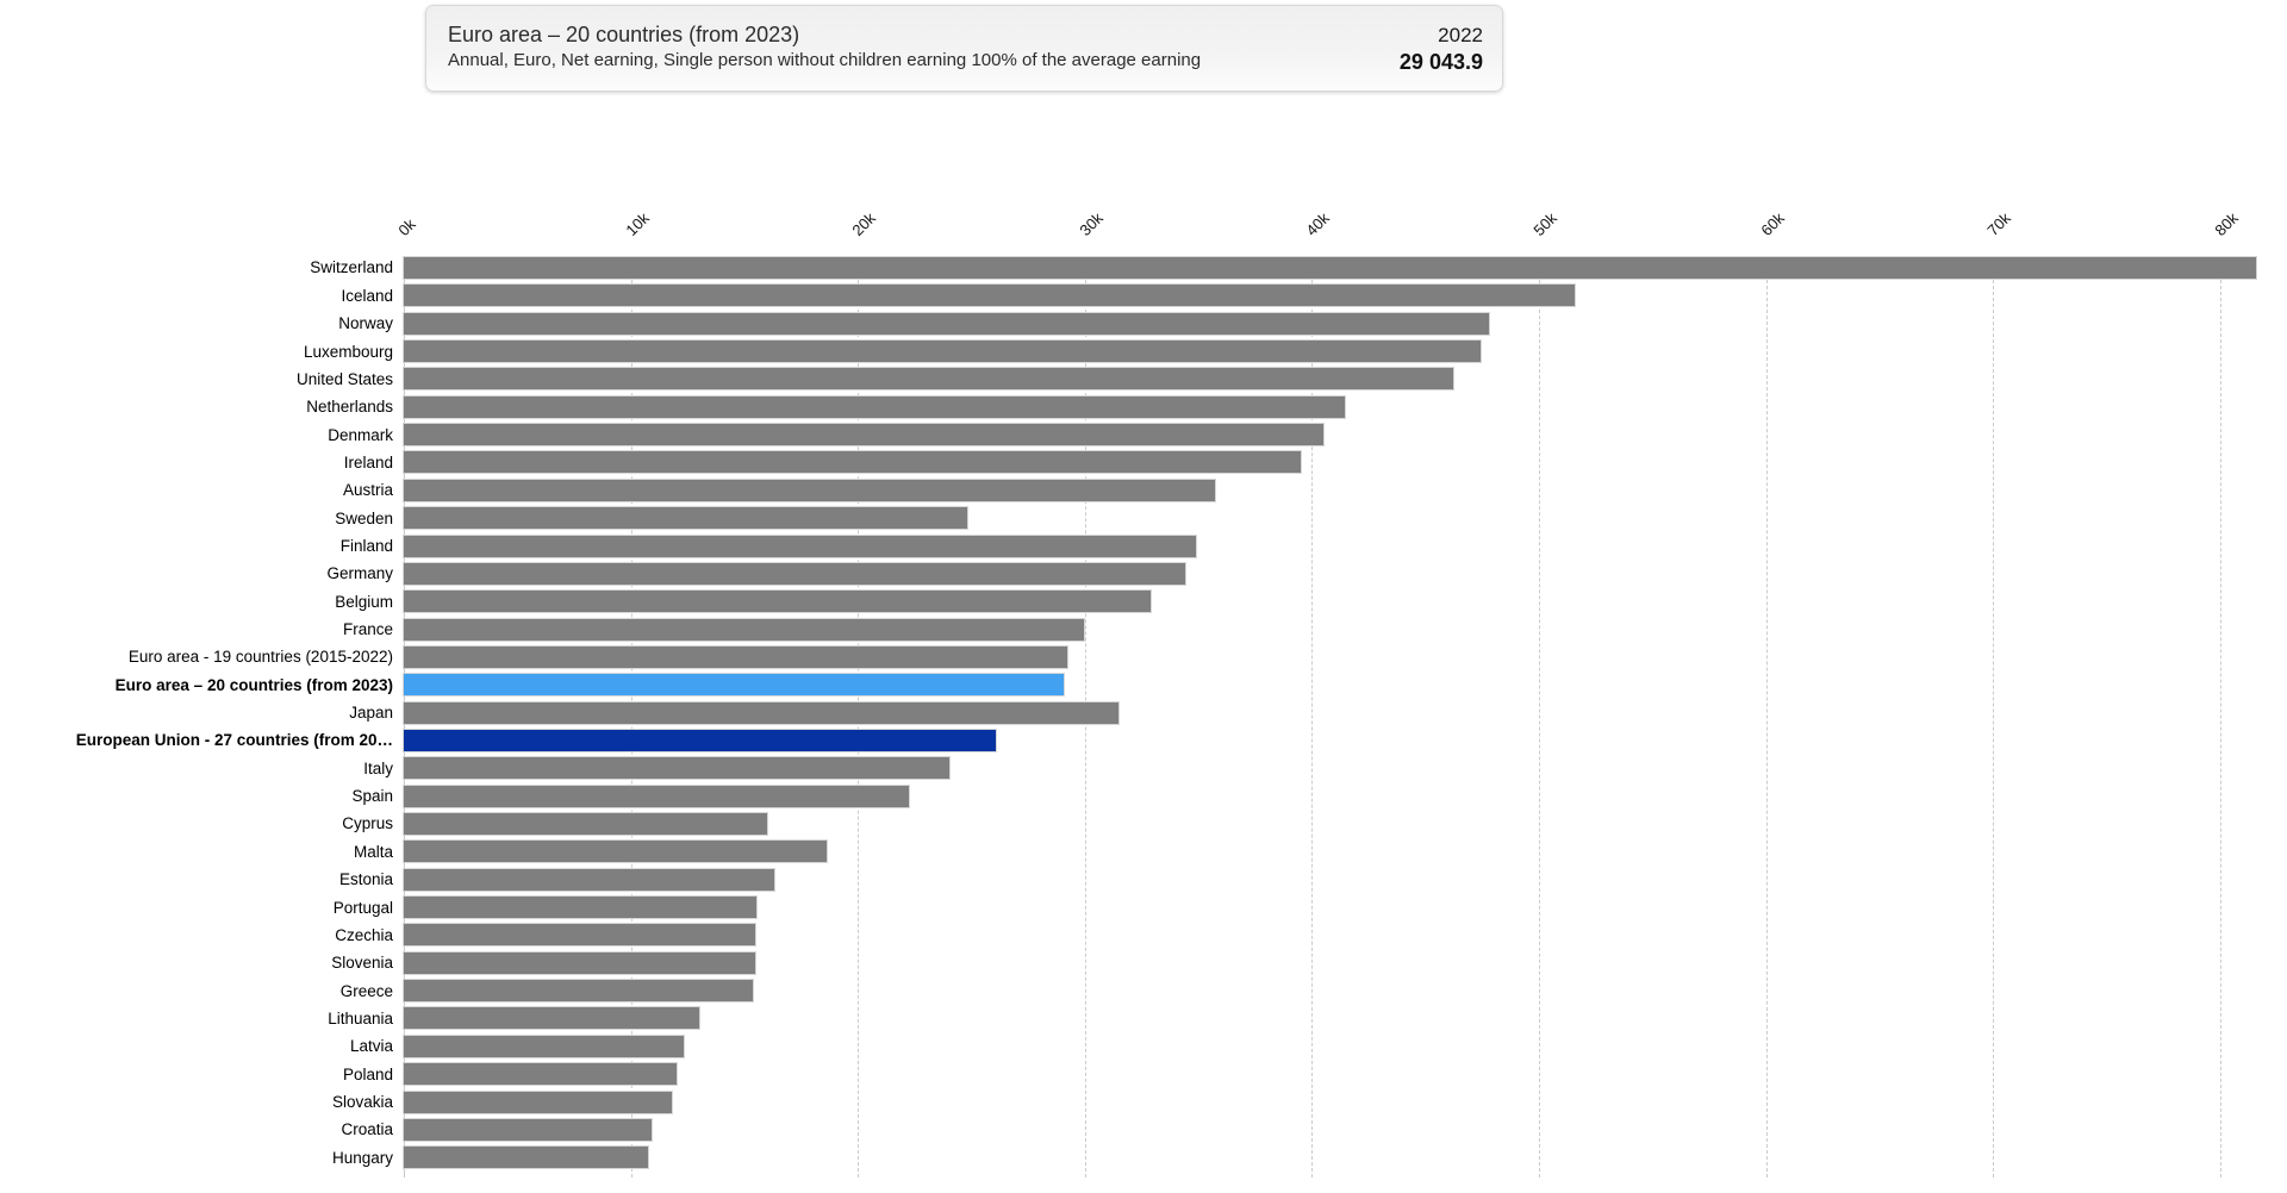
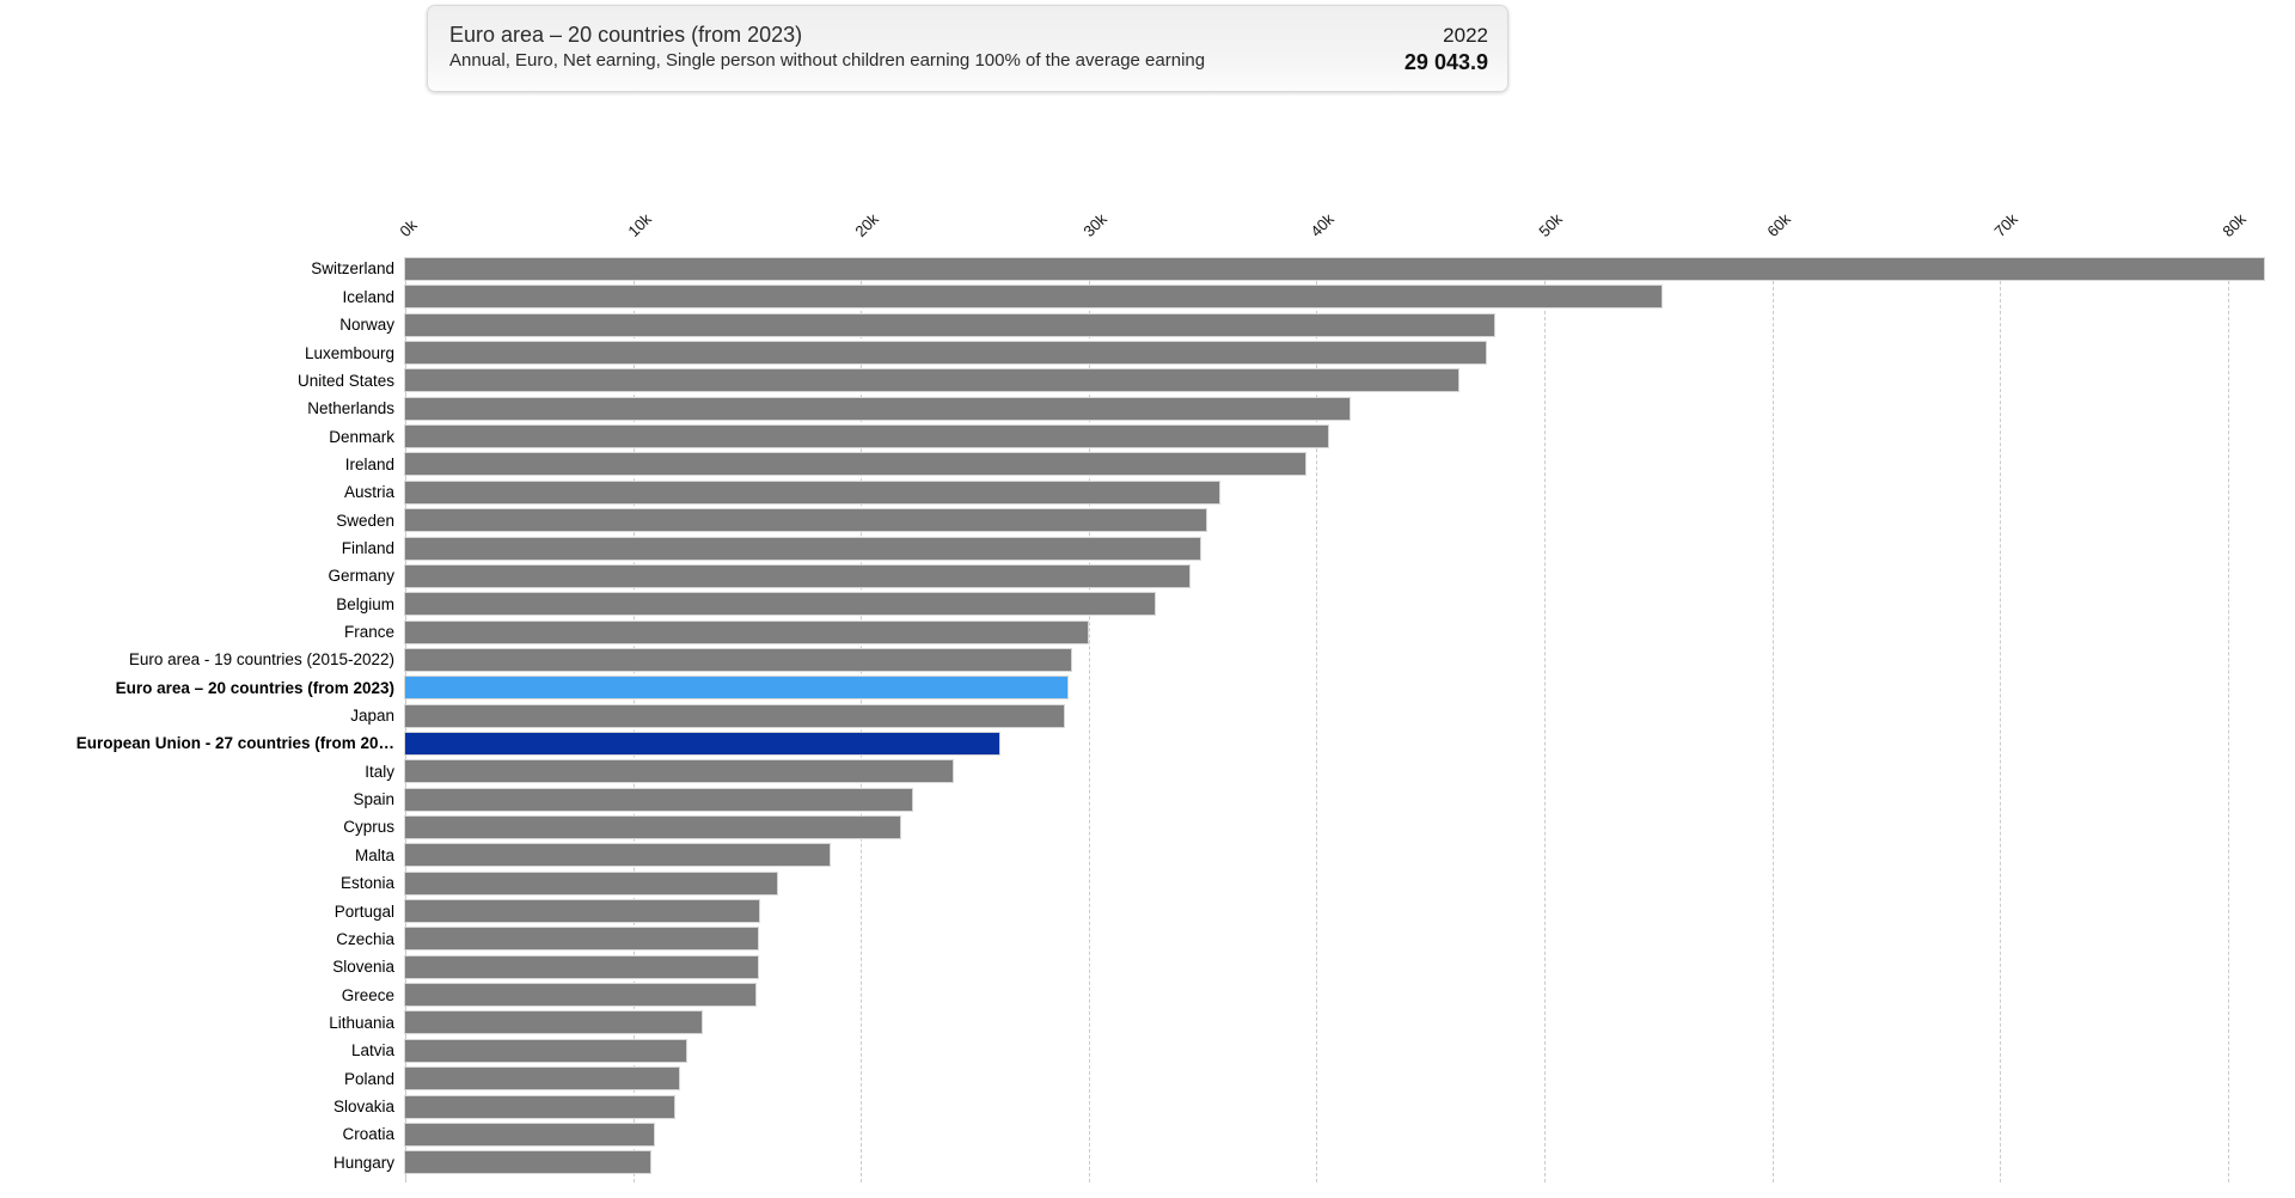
Iceland: 51.6k -> 55.2k
Sweden: 24.8k -> 35.2k
Japan: 31.5k -> 28.9k
Cyprus: 16.0k -> 21.7k
